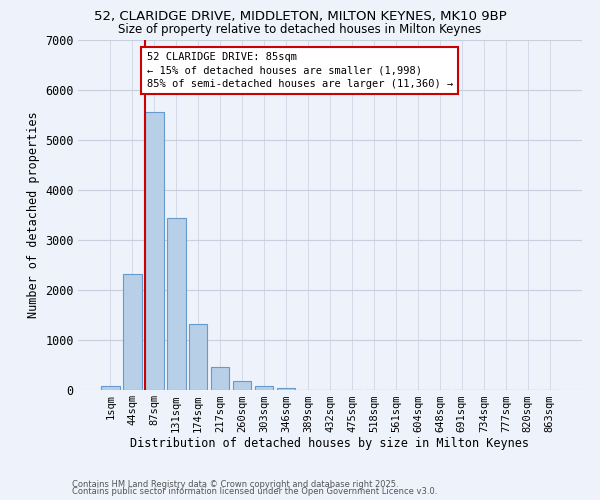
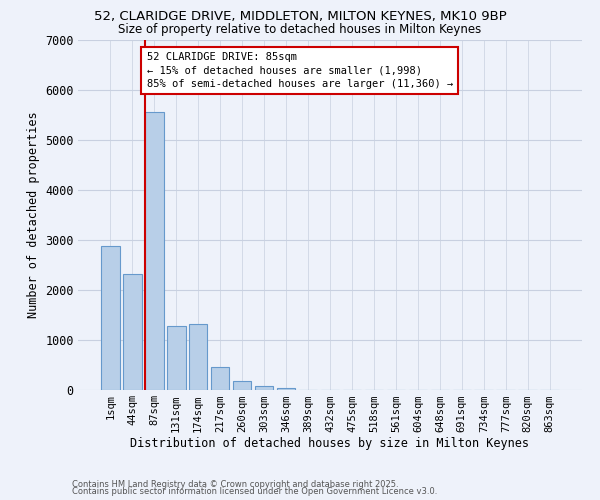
1sqm: 80 -> 2880
131sqm: 3450 -> 1280
